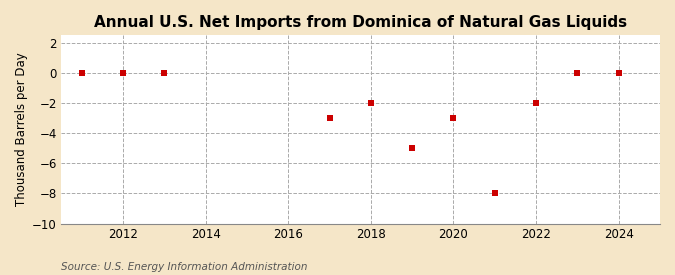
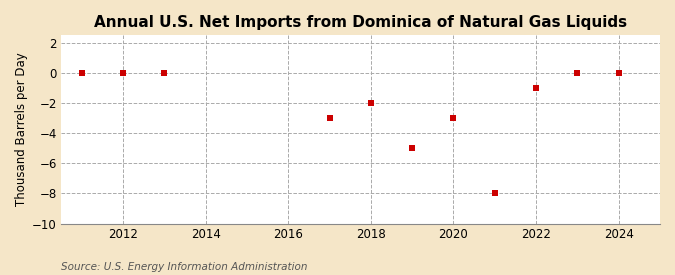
2022: -2 -> -1
